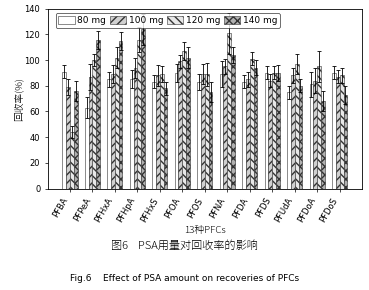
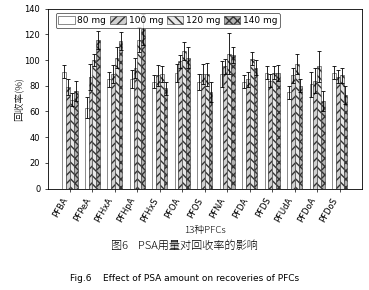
120 mg/PFBA: 44 -> 69
120 mg/PFNA: 121 -> 105
